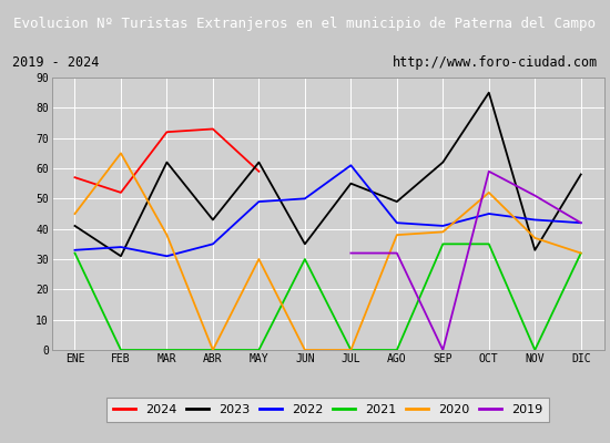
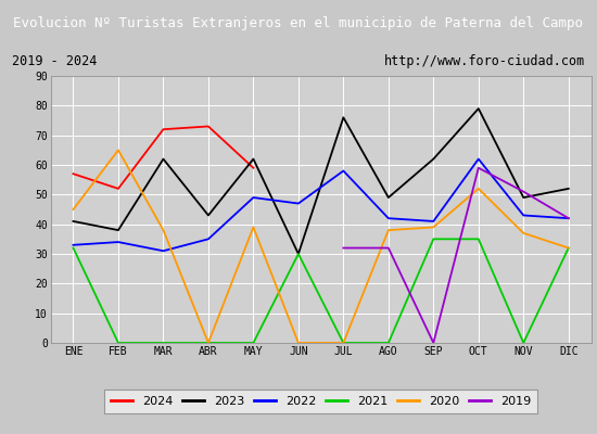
2023/FEB: 31 -> 38
2020/MAY: 30 -> 39
2023/JUN: 35 -> 30
2022/JUN: 50 -> 47
2023/JUL: 55 -> 76
2022/JUL: 61 -> 58
2023/OCT: 85 -> 79
2022/OCT: 45 -> 62
2023/NOV: 33 -> 49
2023/DIC: 58 -> 52
